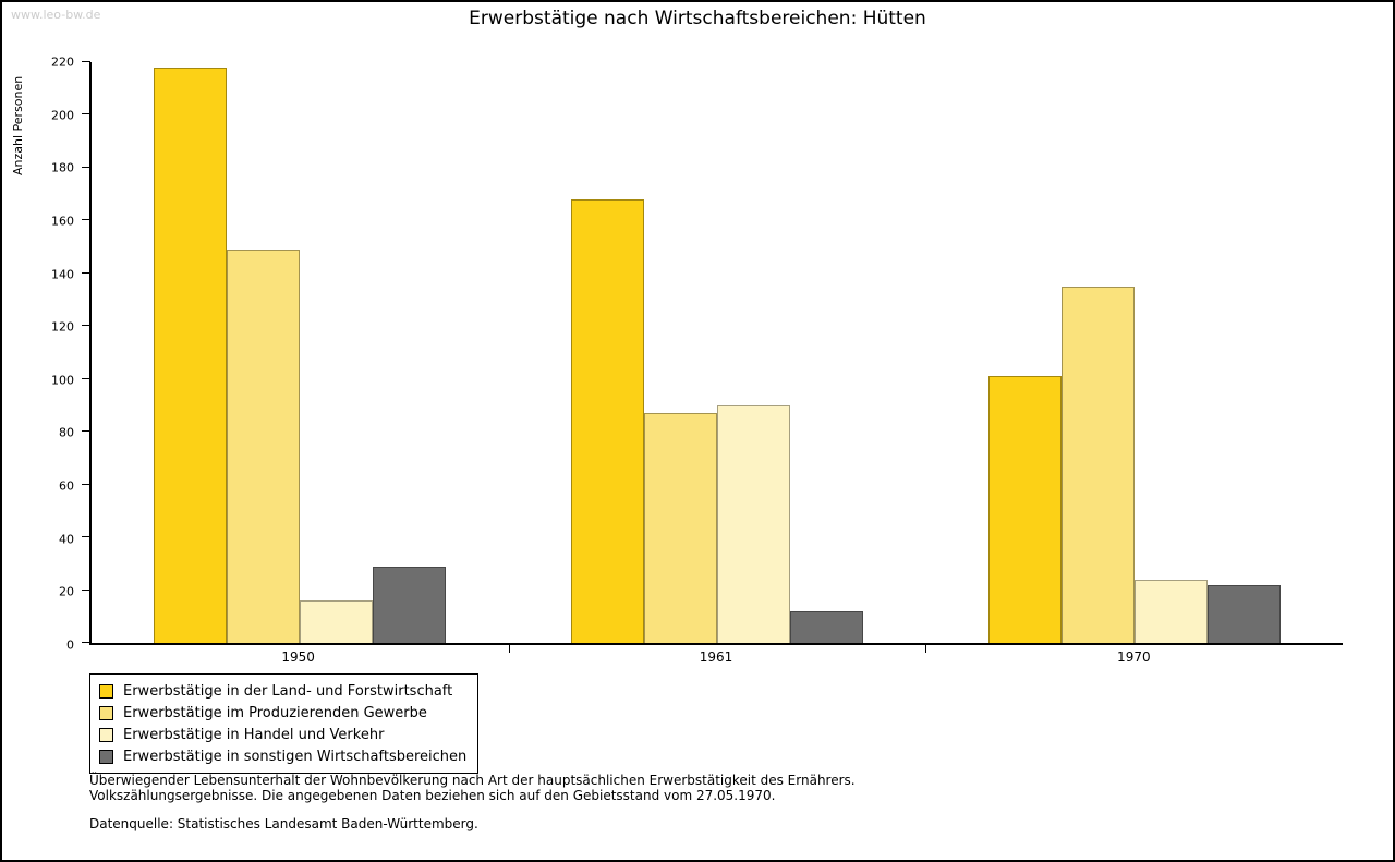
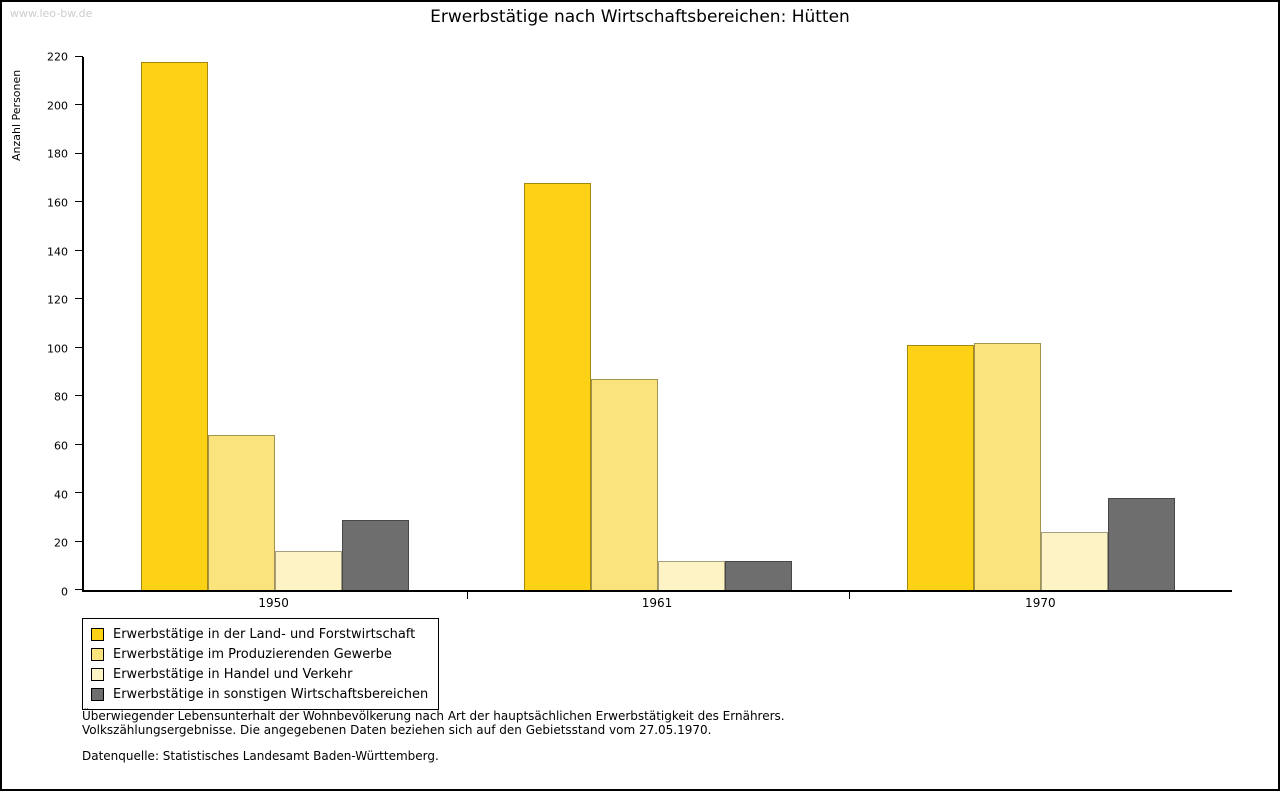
Erwerbstätige im Produzierenden Gewerbe/1950: 149 -> 64
Erwerbstätige in Handel und Verkehr/1961: 90 -> 12
Erwerbstätige im Produzierenden Gewerbe/1970: 135 -> 102
Erwerbstätige in sonstigen Wirtschaftsbereichen/1970: 22 -> 38
